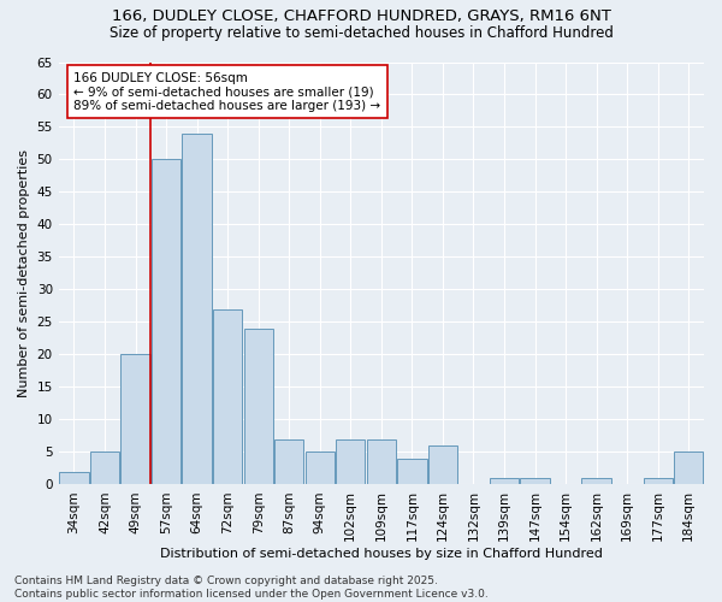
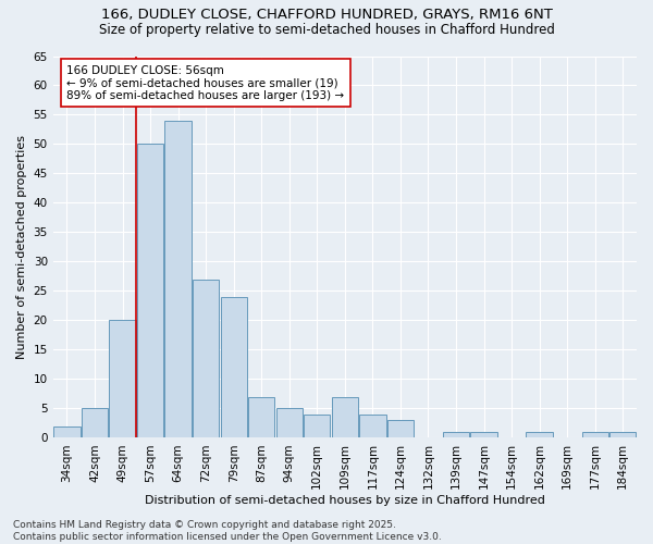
102sqm: 7 -> 4
124sqm: 6 -> 3
184sqm: 5 -> 1
